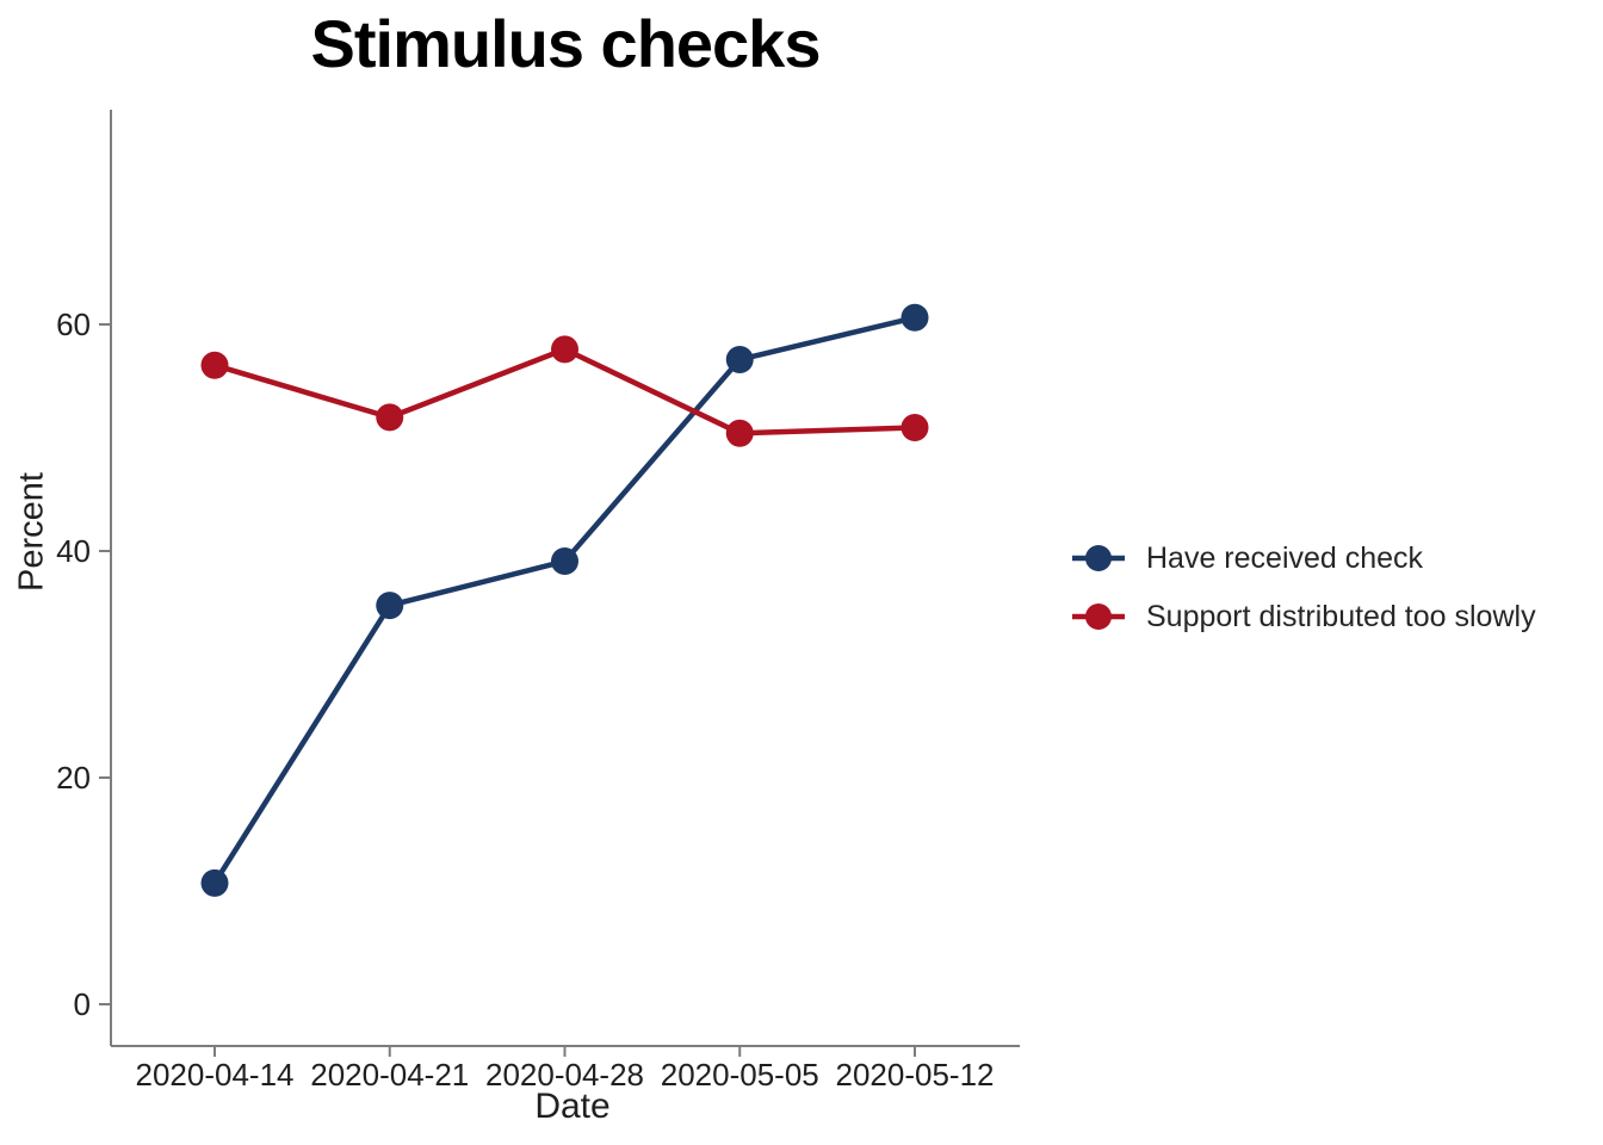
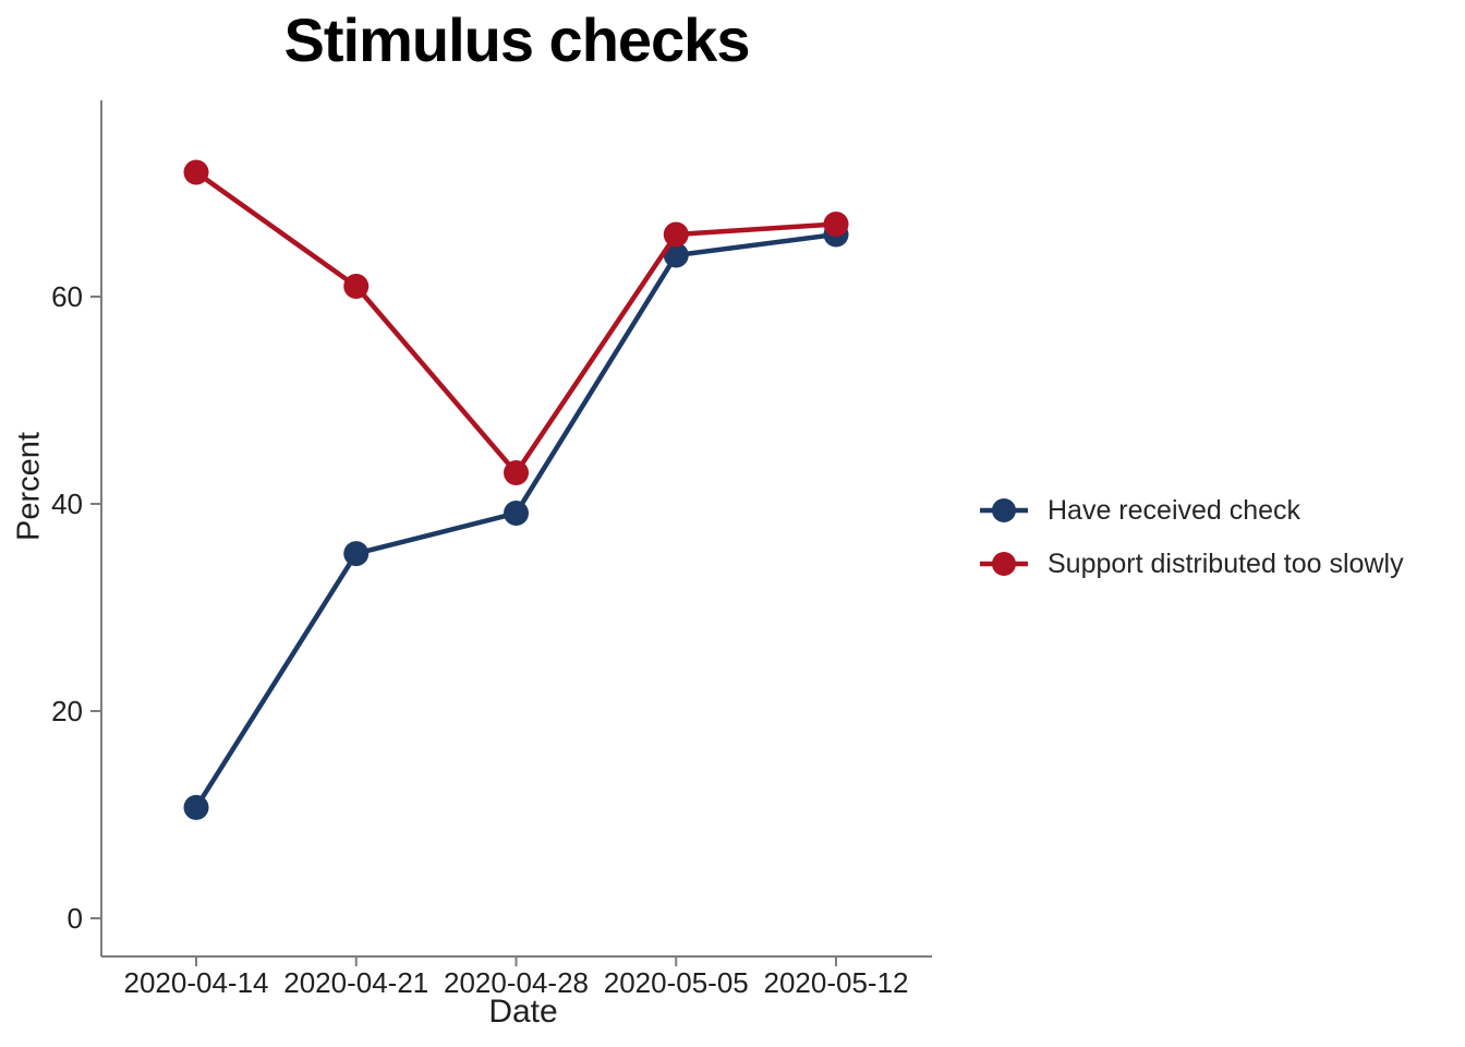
Support distributed too slowly/2020-04-14: 56 -> 72
Support distributed too slowly/2020-04-21: 52 -> 61
Support distributed too slowly/2020-04-28: 58 -> 43
Have received check/2020-05-05: 57 -> 64
Support distributed too slowly/2020-05-05: 50 -> 66
Have received check/2020-05-12: 61 -> 66
Support distributed too slowly/2020-05-12: 51 -> 67
